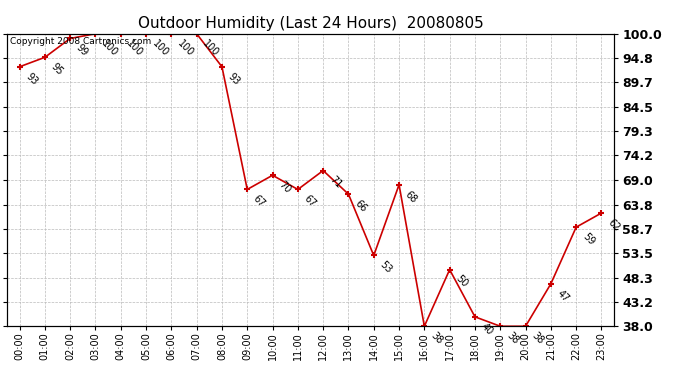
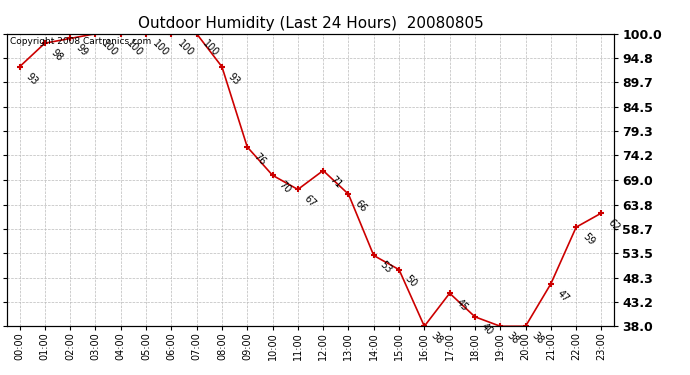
01:00: 95 -> 98
09:00: 67 -> 76
15:00: 68 -> 50
17:00: 50 -> 45
